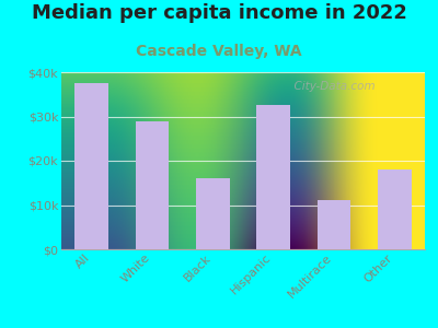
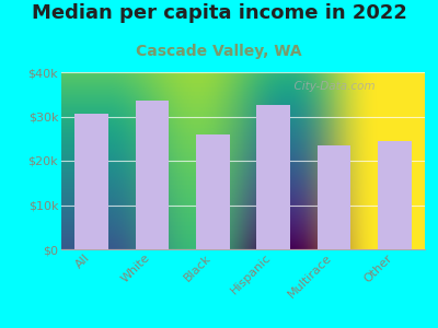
All: $37.5k -> $30.5k
White: $29.0k -> $33.5k
Black: $16.0k -> $26.0k
Multirace: $11.0k -> $23.5k
Other: $18.0k -> $24.5k
